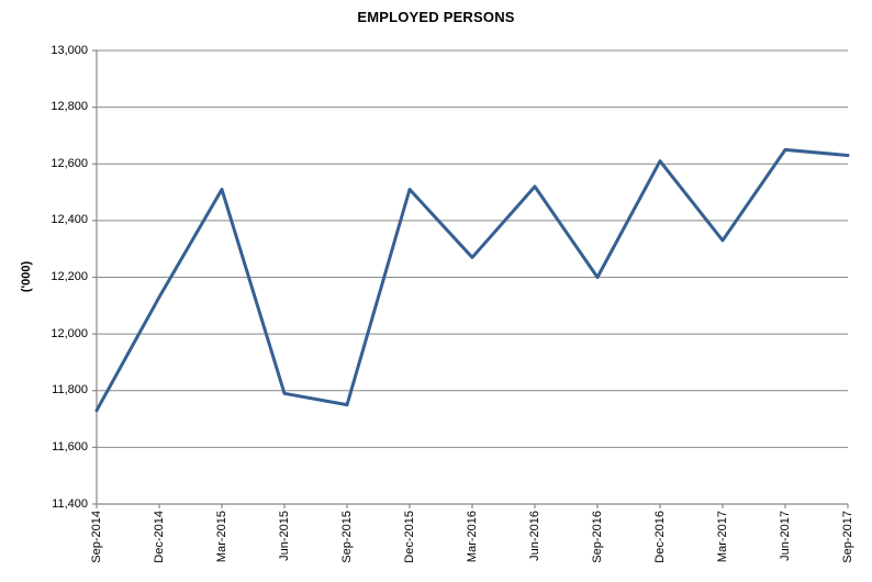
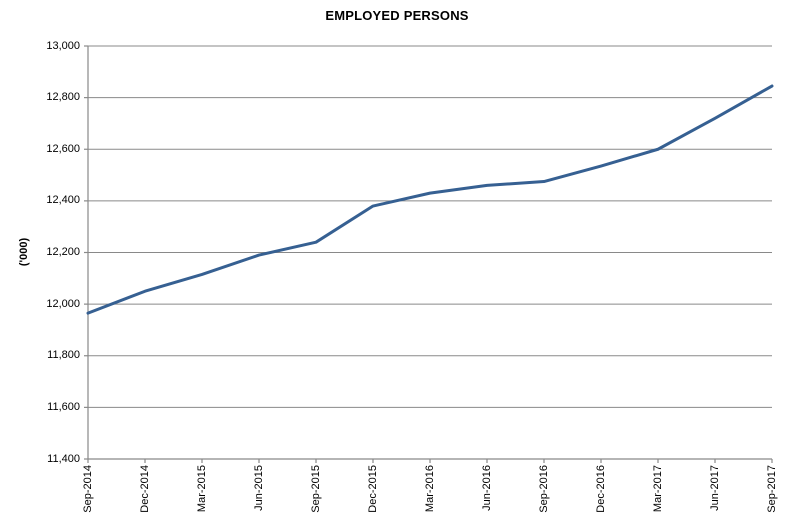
Sep-2014: 11730 -> 11960
Dec-2014: 12130 -> 12050
Mar-2015: 12510 -> 12120
Jun-2015: 11790 -> 12190
Sep-2015: 11750 -> 12240
Dec-2015: 12510 -> 12380
Mar-2016: 12270 -> 12430
Jun-2016: 12520 -> 12460
Sep-2016: 12200 -> 12480
Dec-2016: 12610 -> 12540
Mar-2017: 12330 -> 12600
Jun-2017: 12650 -> 12720
Sep-2017: 12630 -> 12840
